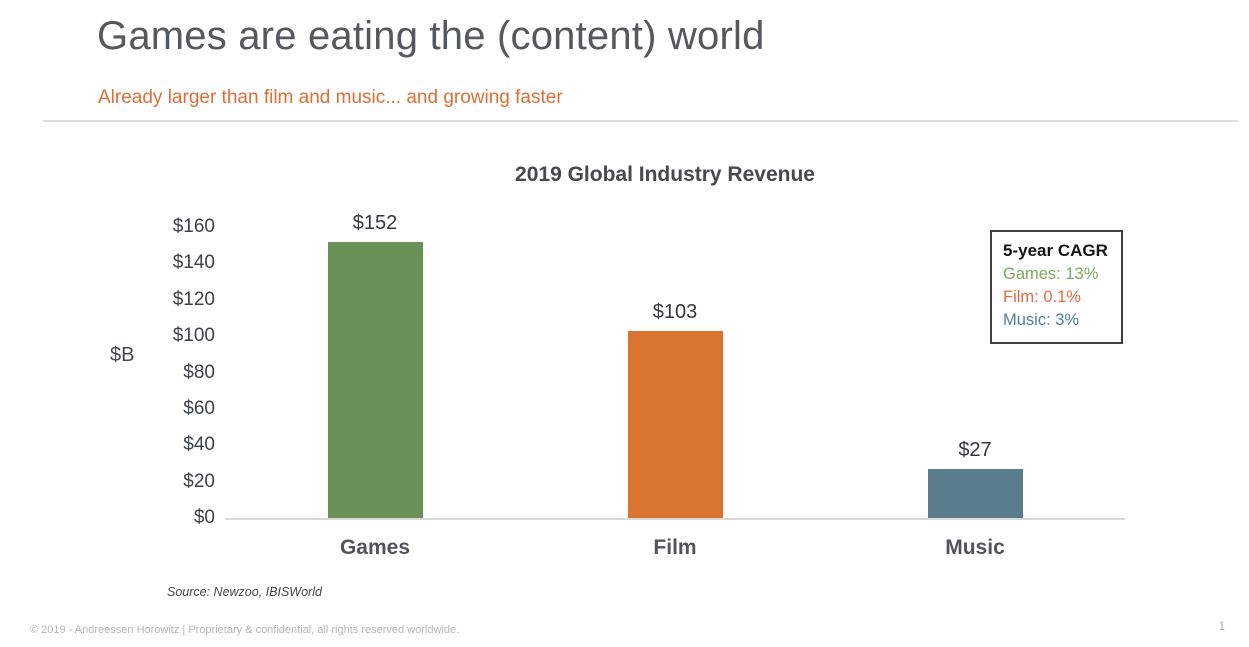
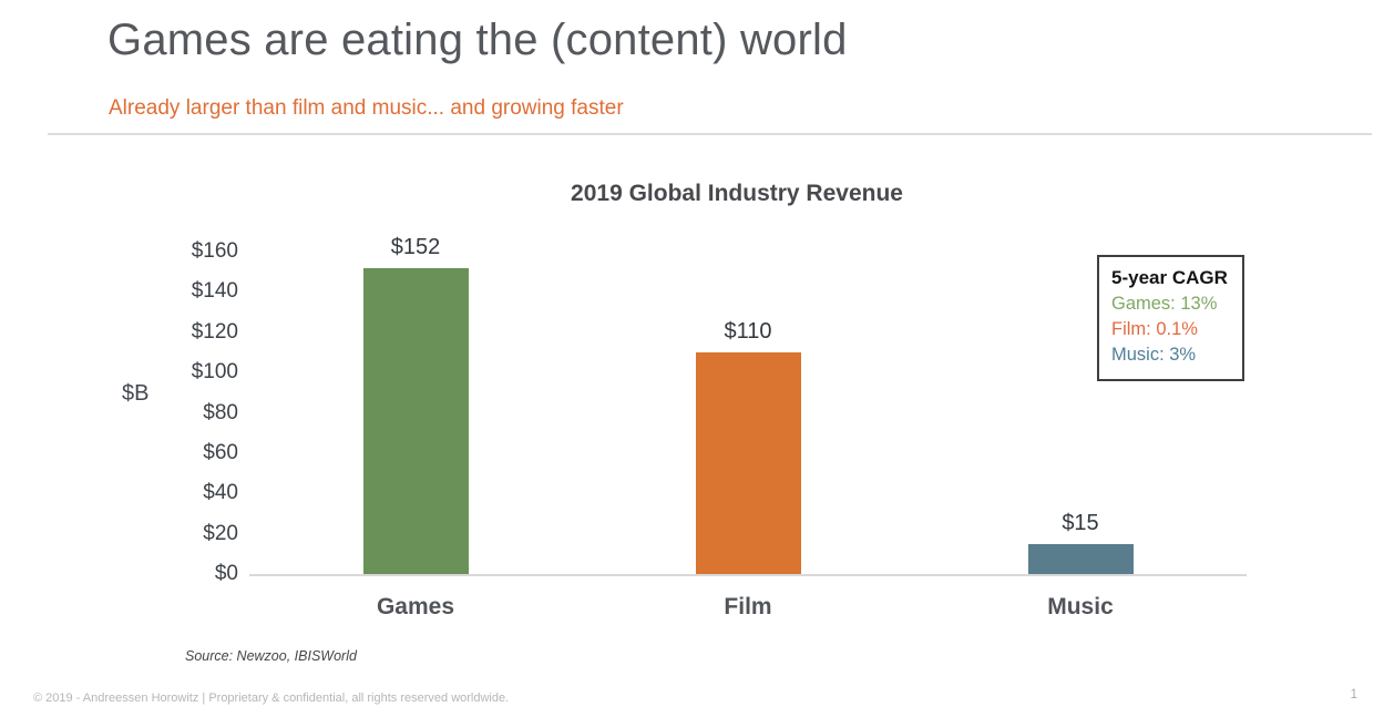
Film: $103 -> $110
Music: $27 -> $15
